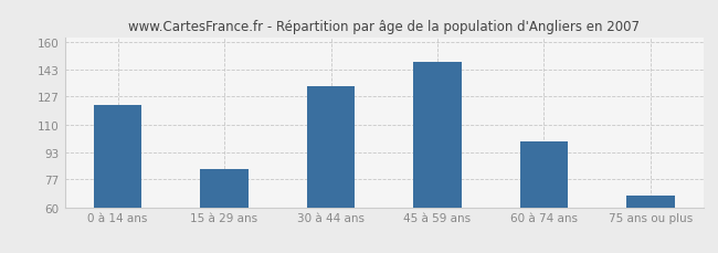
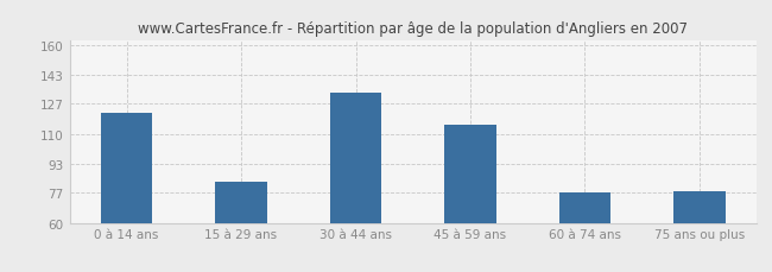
45 à 59 ans: 148 -> 115
60 à 74 ans: 100 -> 77
75 ans ou plus: 67 -> 78
